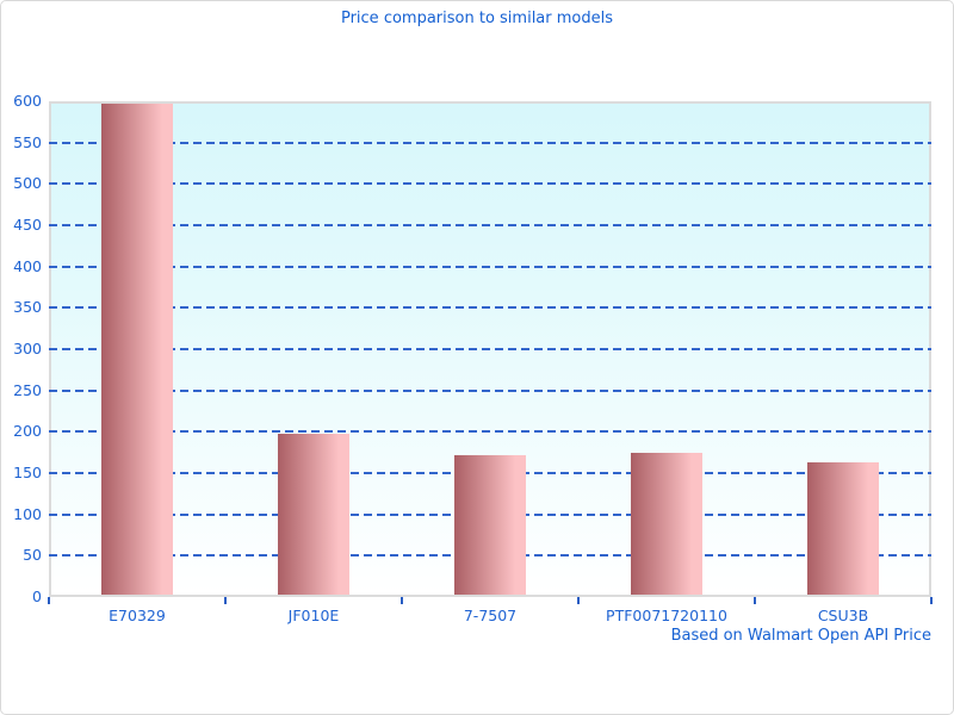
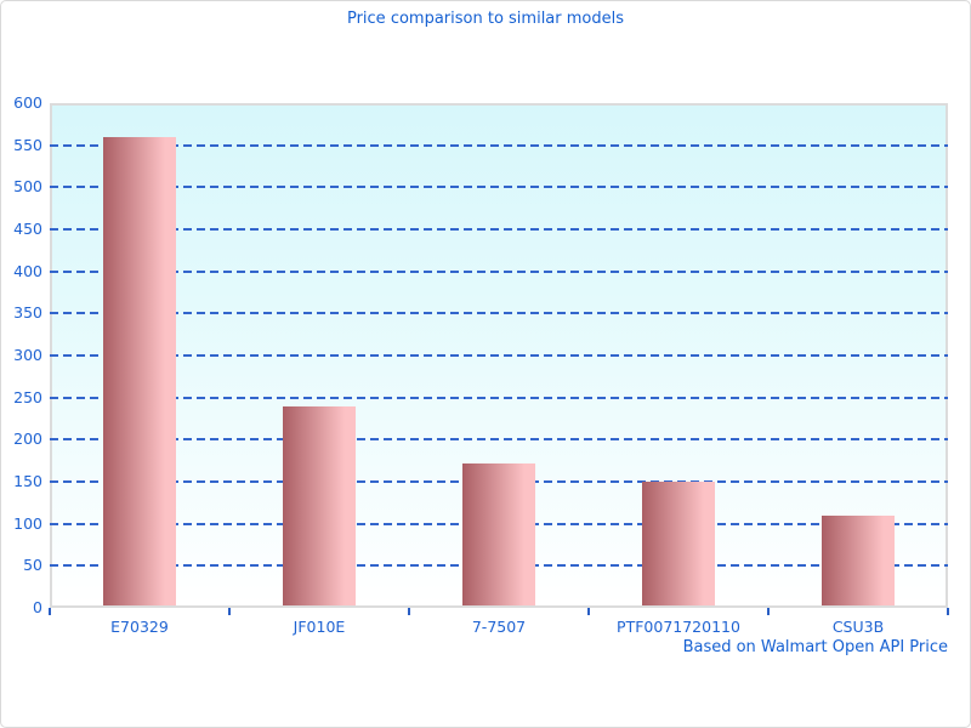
E70329: 600 -> 560
JF010E: 200 -> 240
PTF0071720110: 170 -> 150
CSU3B: 160 -> 110
